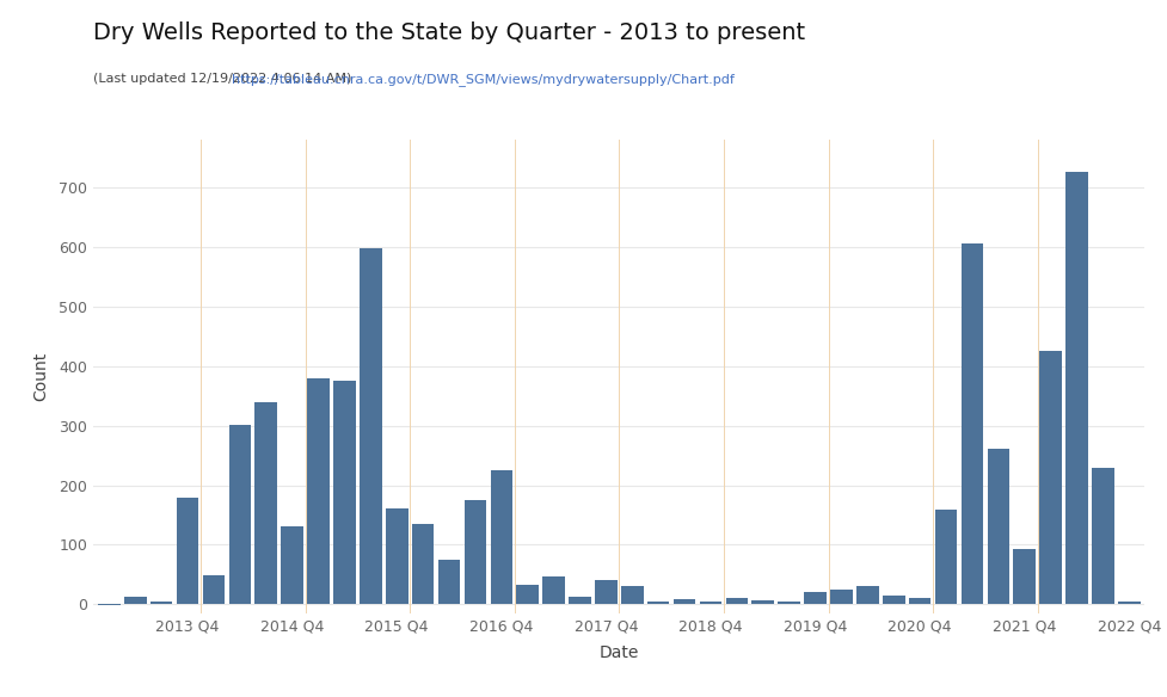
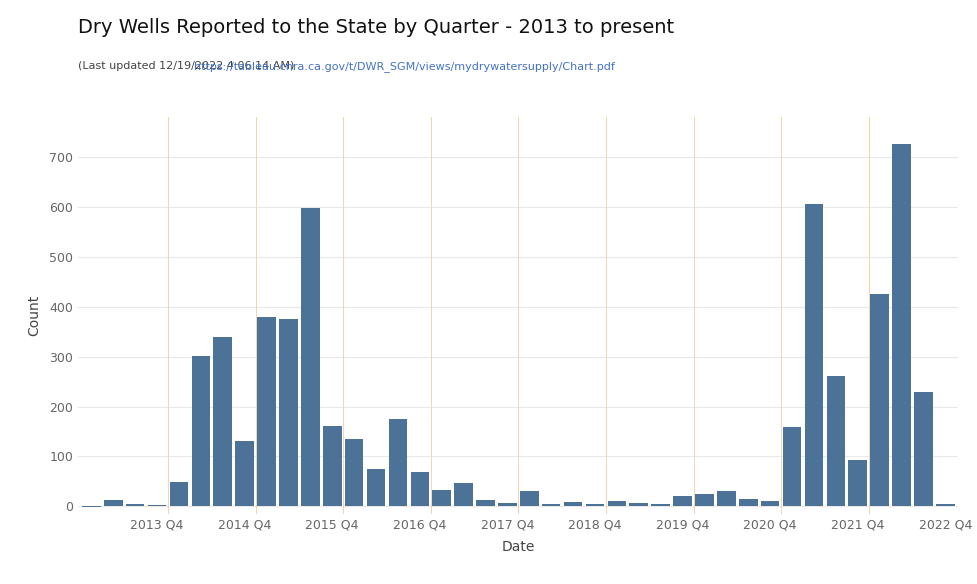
2013 Q4: 180 -> 2
2016 Q4: 225 -> 68
2017 Q4: 40 -> 7
